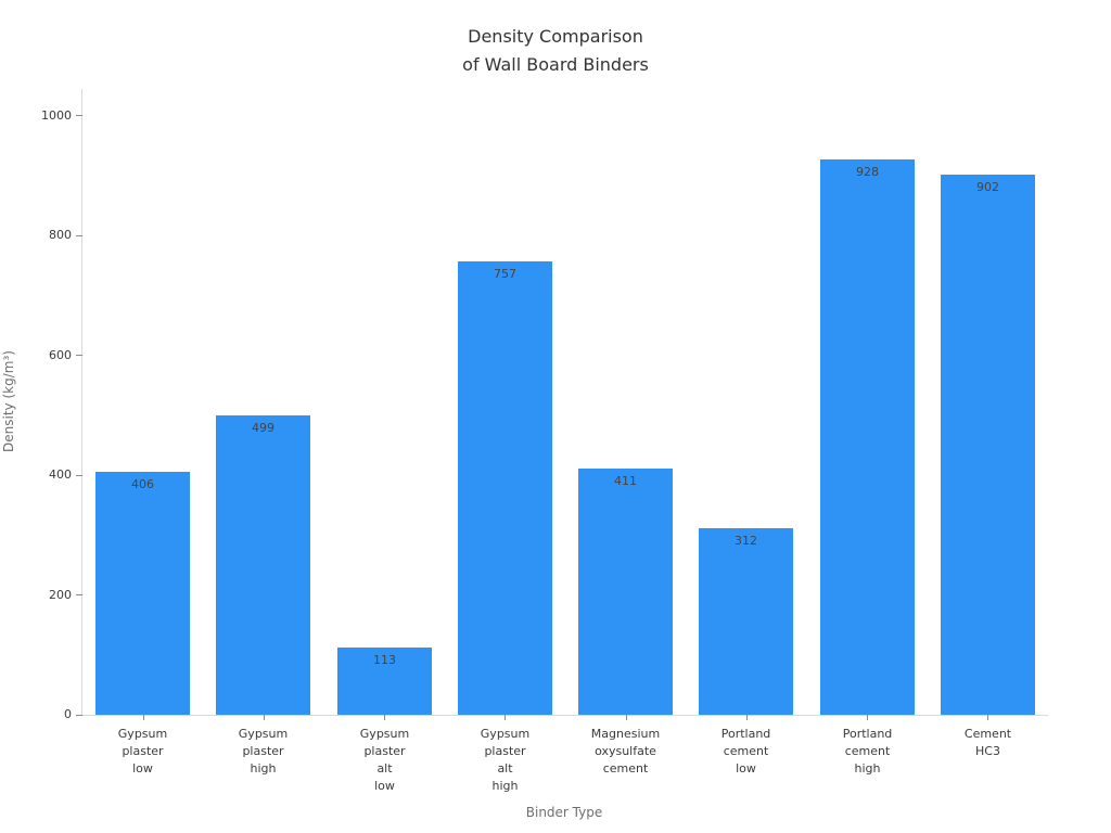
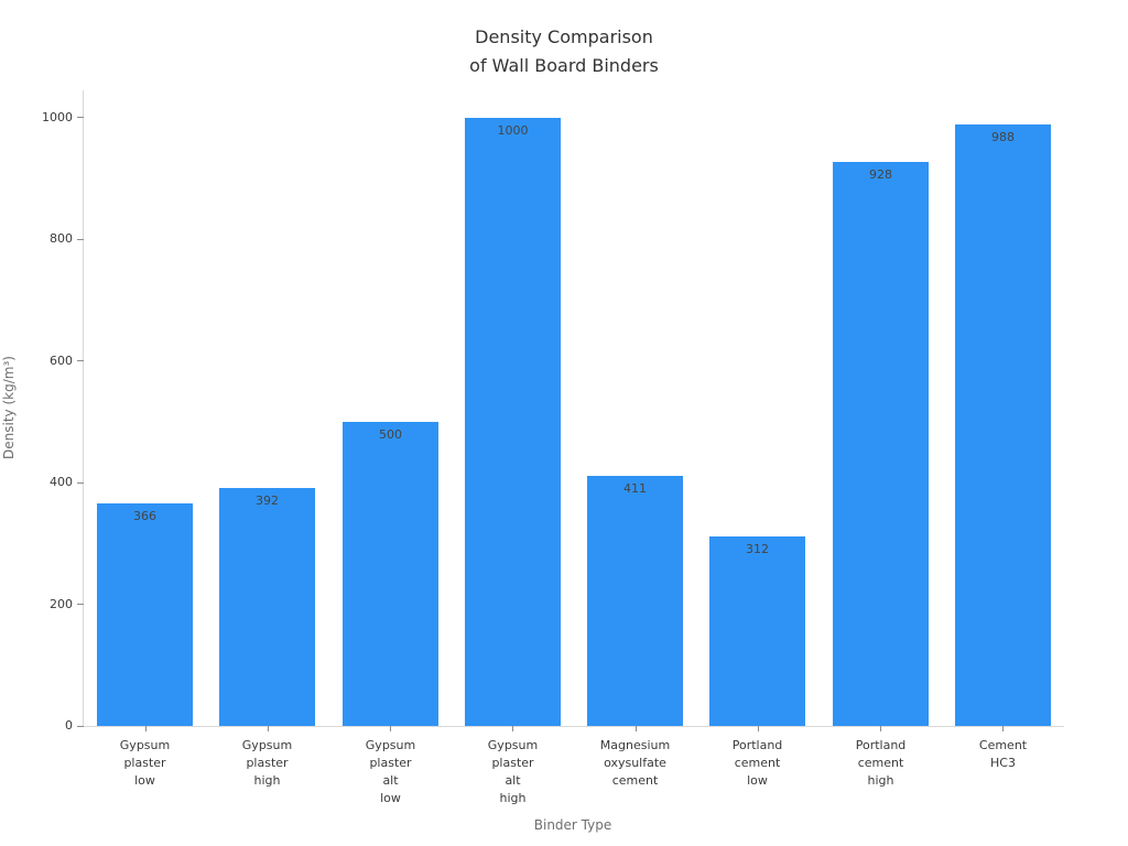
Gypsum plaster low: 406 -> 366
Gypsum plaster high: 499 -> 392
Gypsum plaster alt low: 113 -> 500
Gypsum plaster alt high: 757 -> 1000
Cement HC3: 902 -> 988
